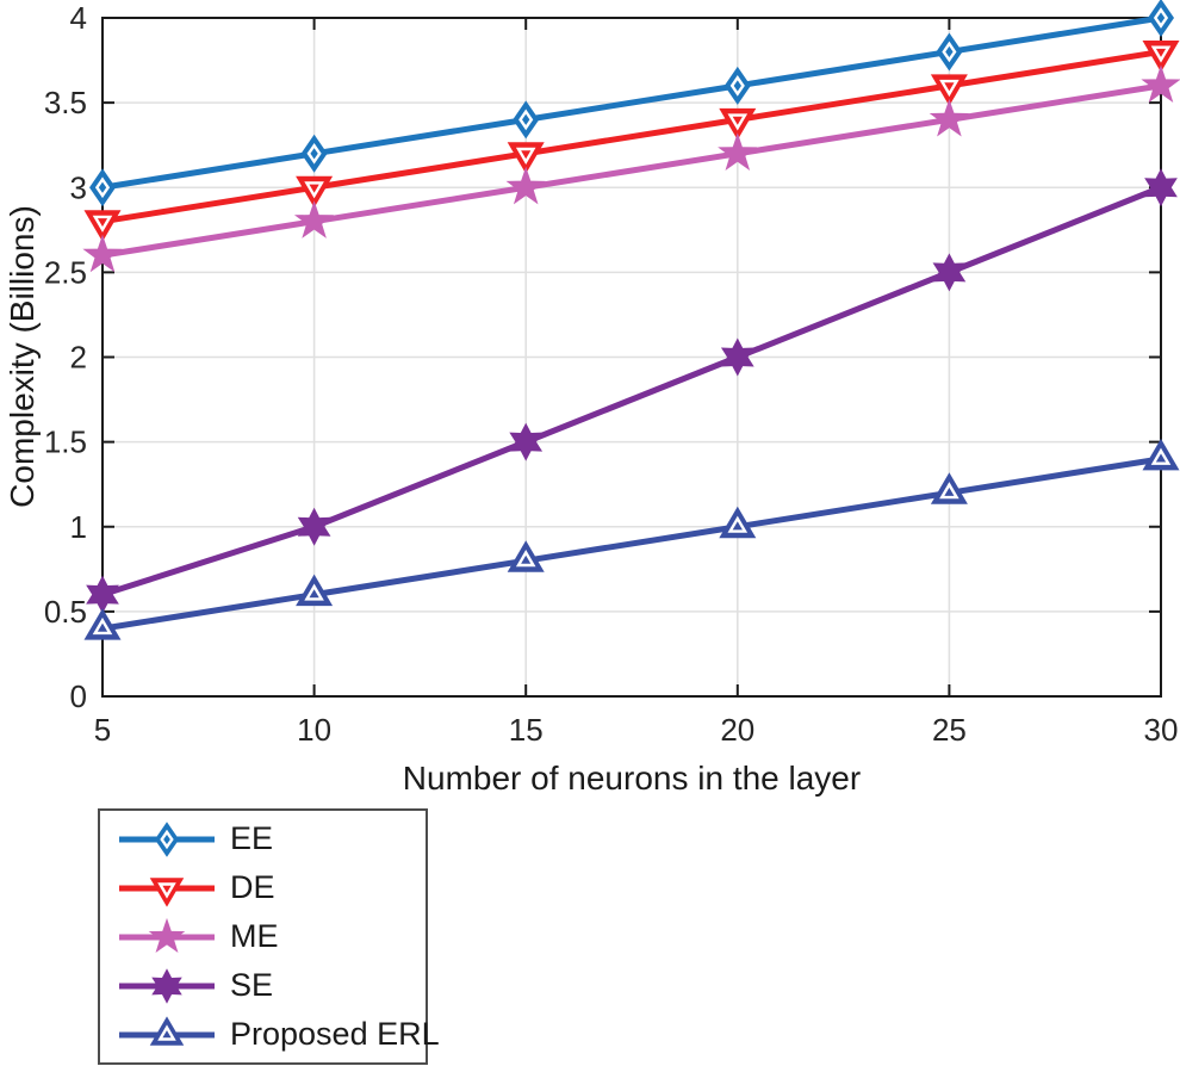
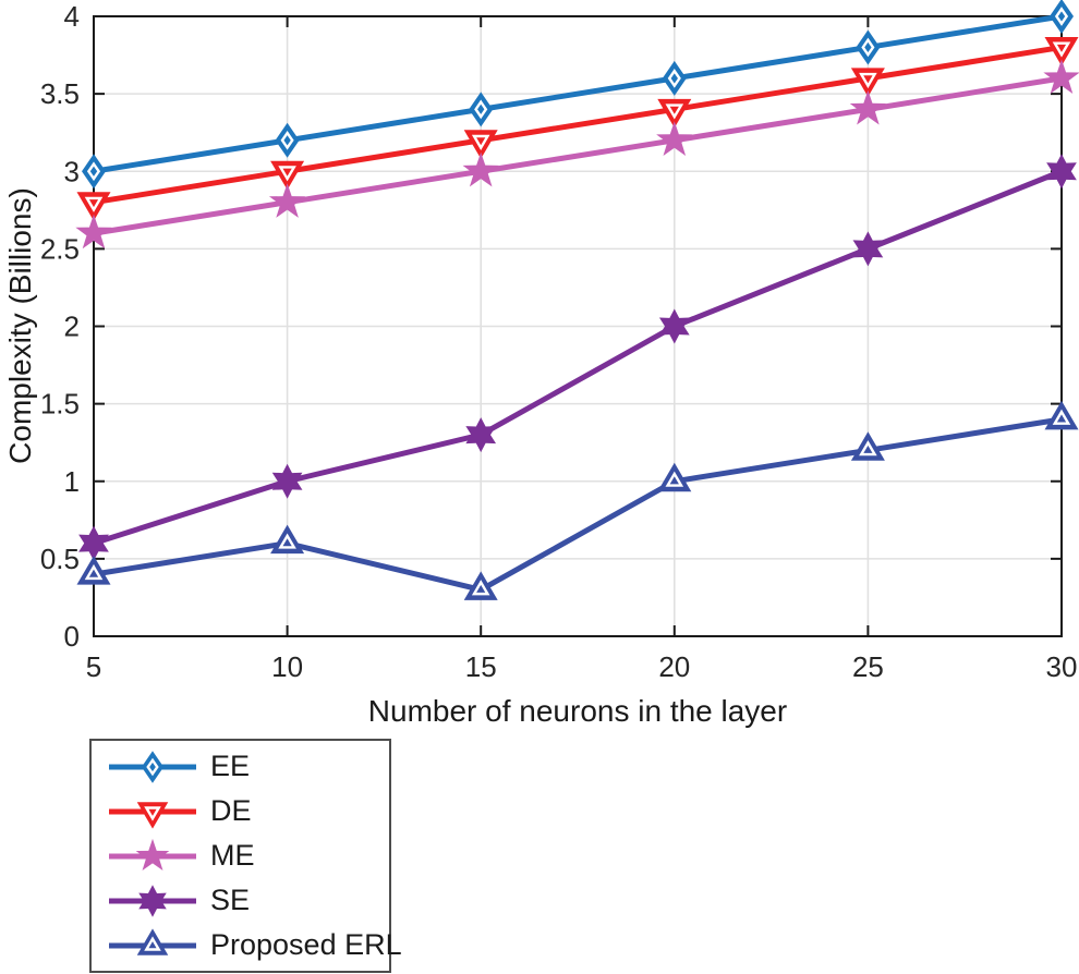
SE/15: 1.5 -> 1.3
Proposed ERL/15: 0.8 -> 0.3
